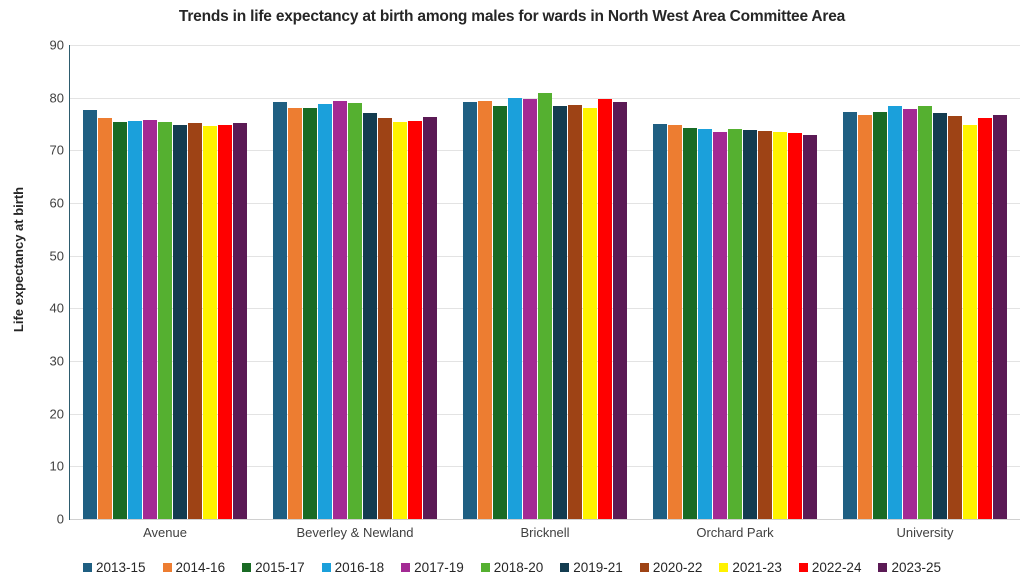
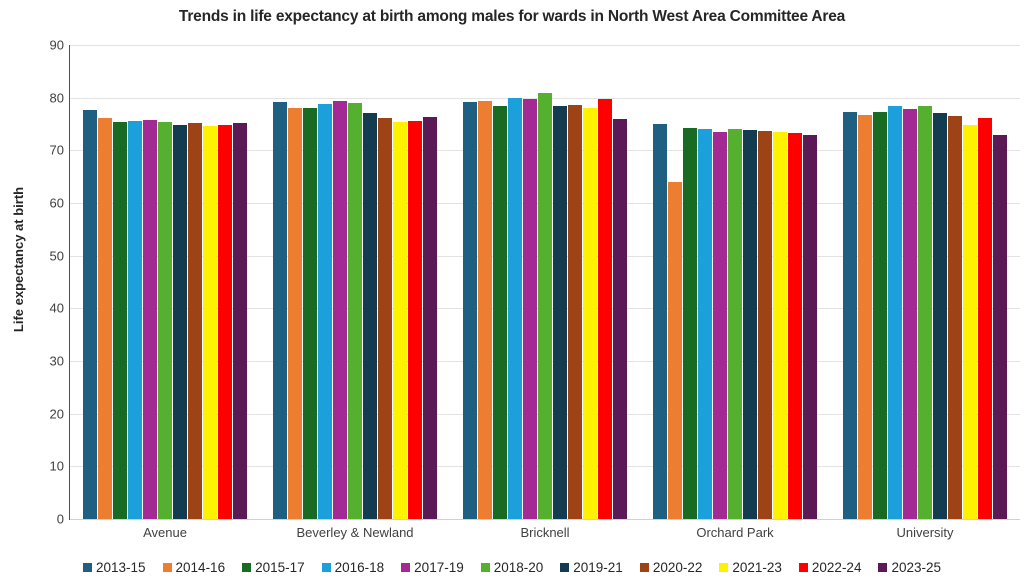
2023-25/Bricknell: 79 -> 76
2014-16/Orchard Park: 75 -> 64
2023-25/University: 77 -> 73
